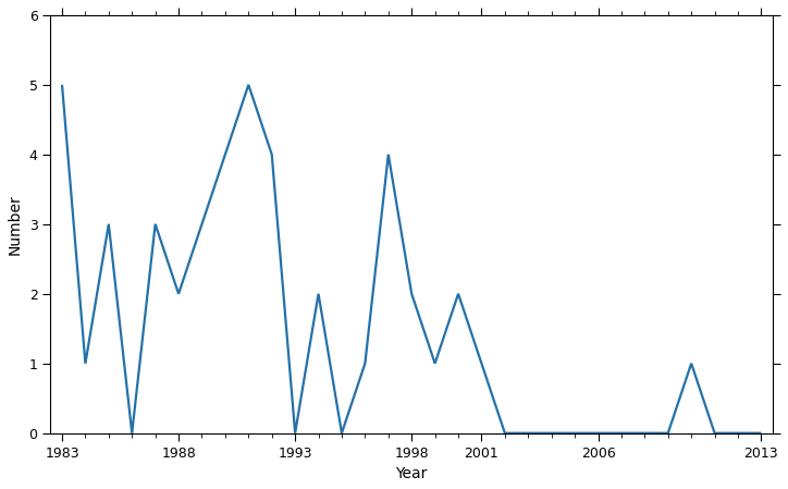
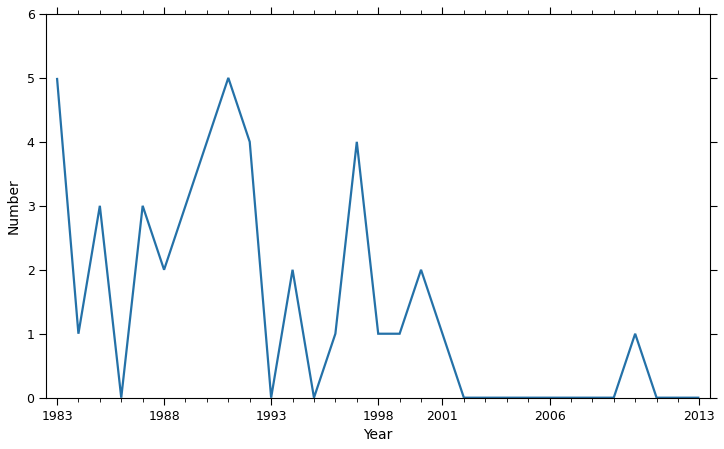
1998: 2 -> 1
